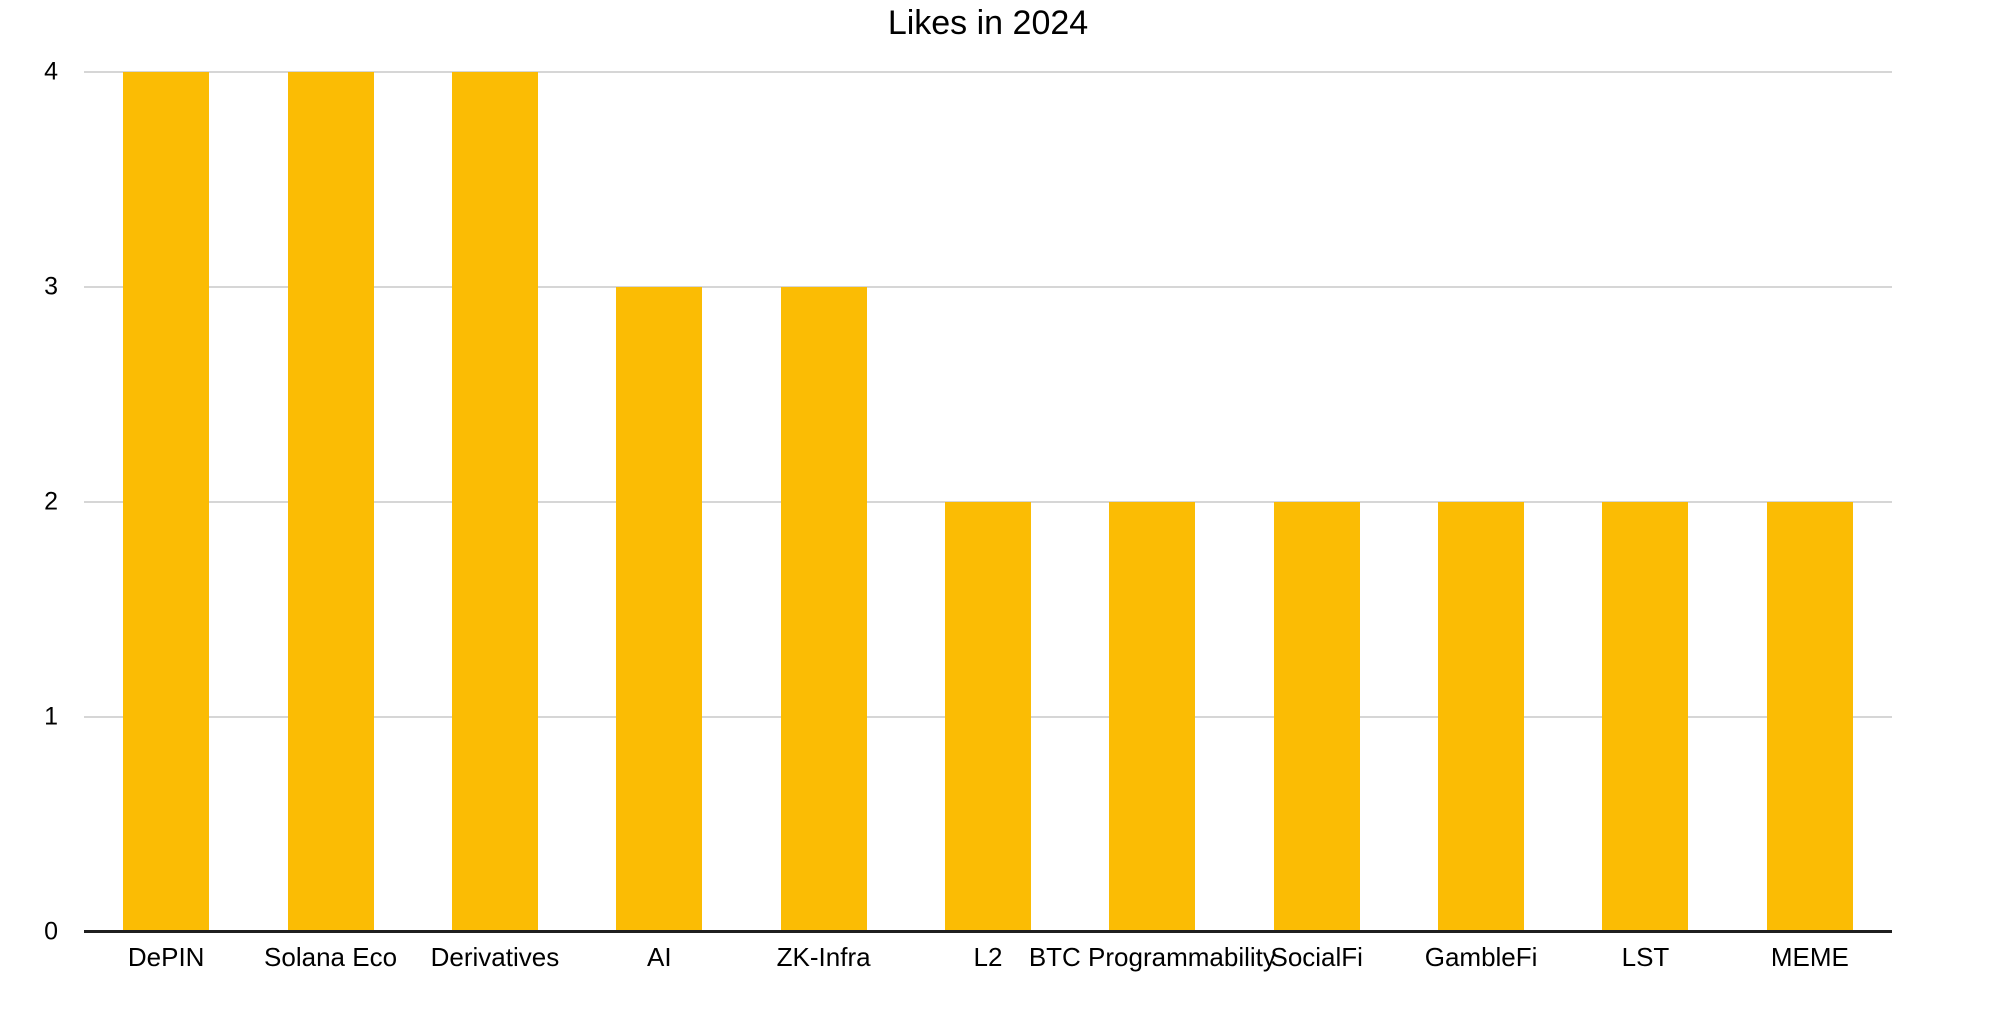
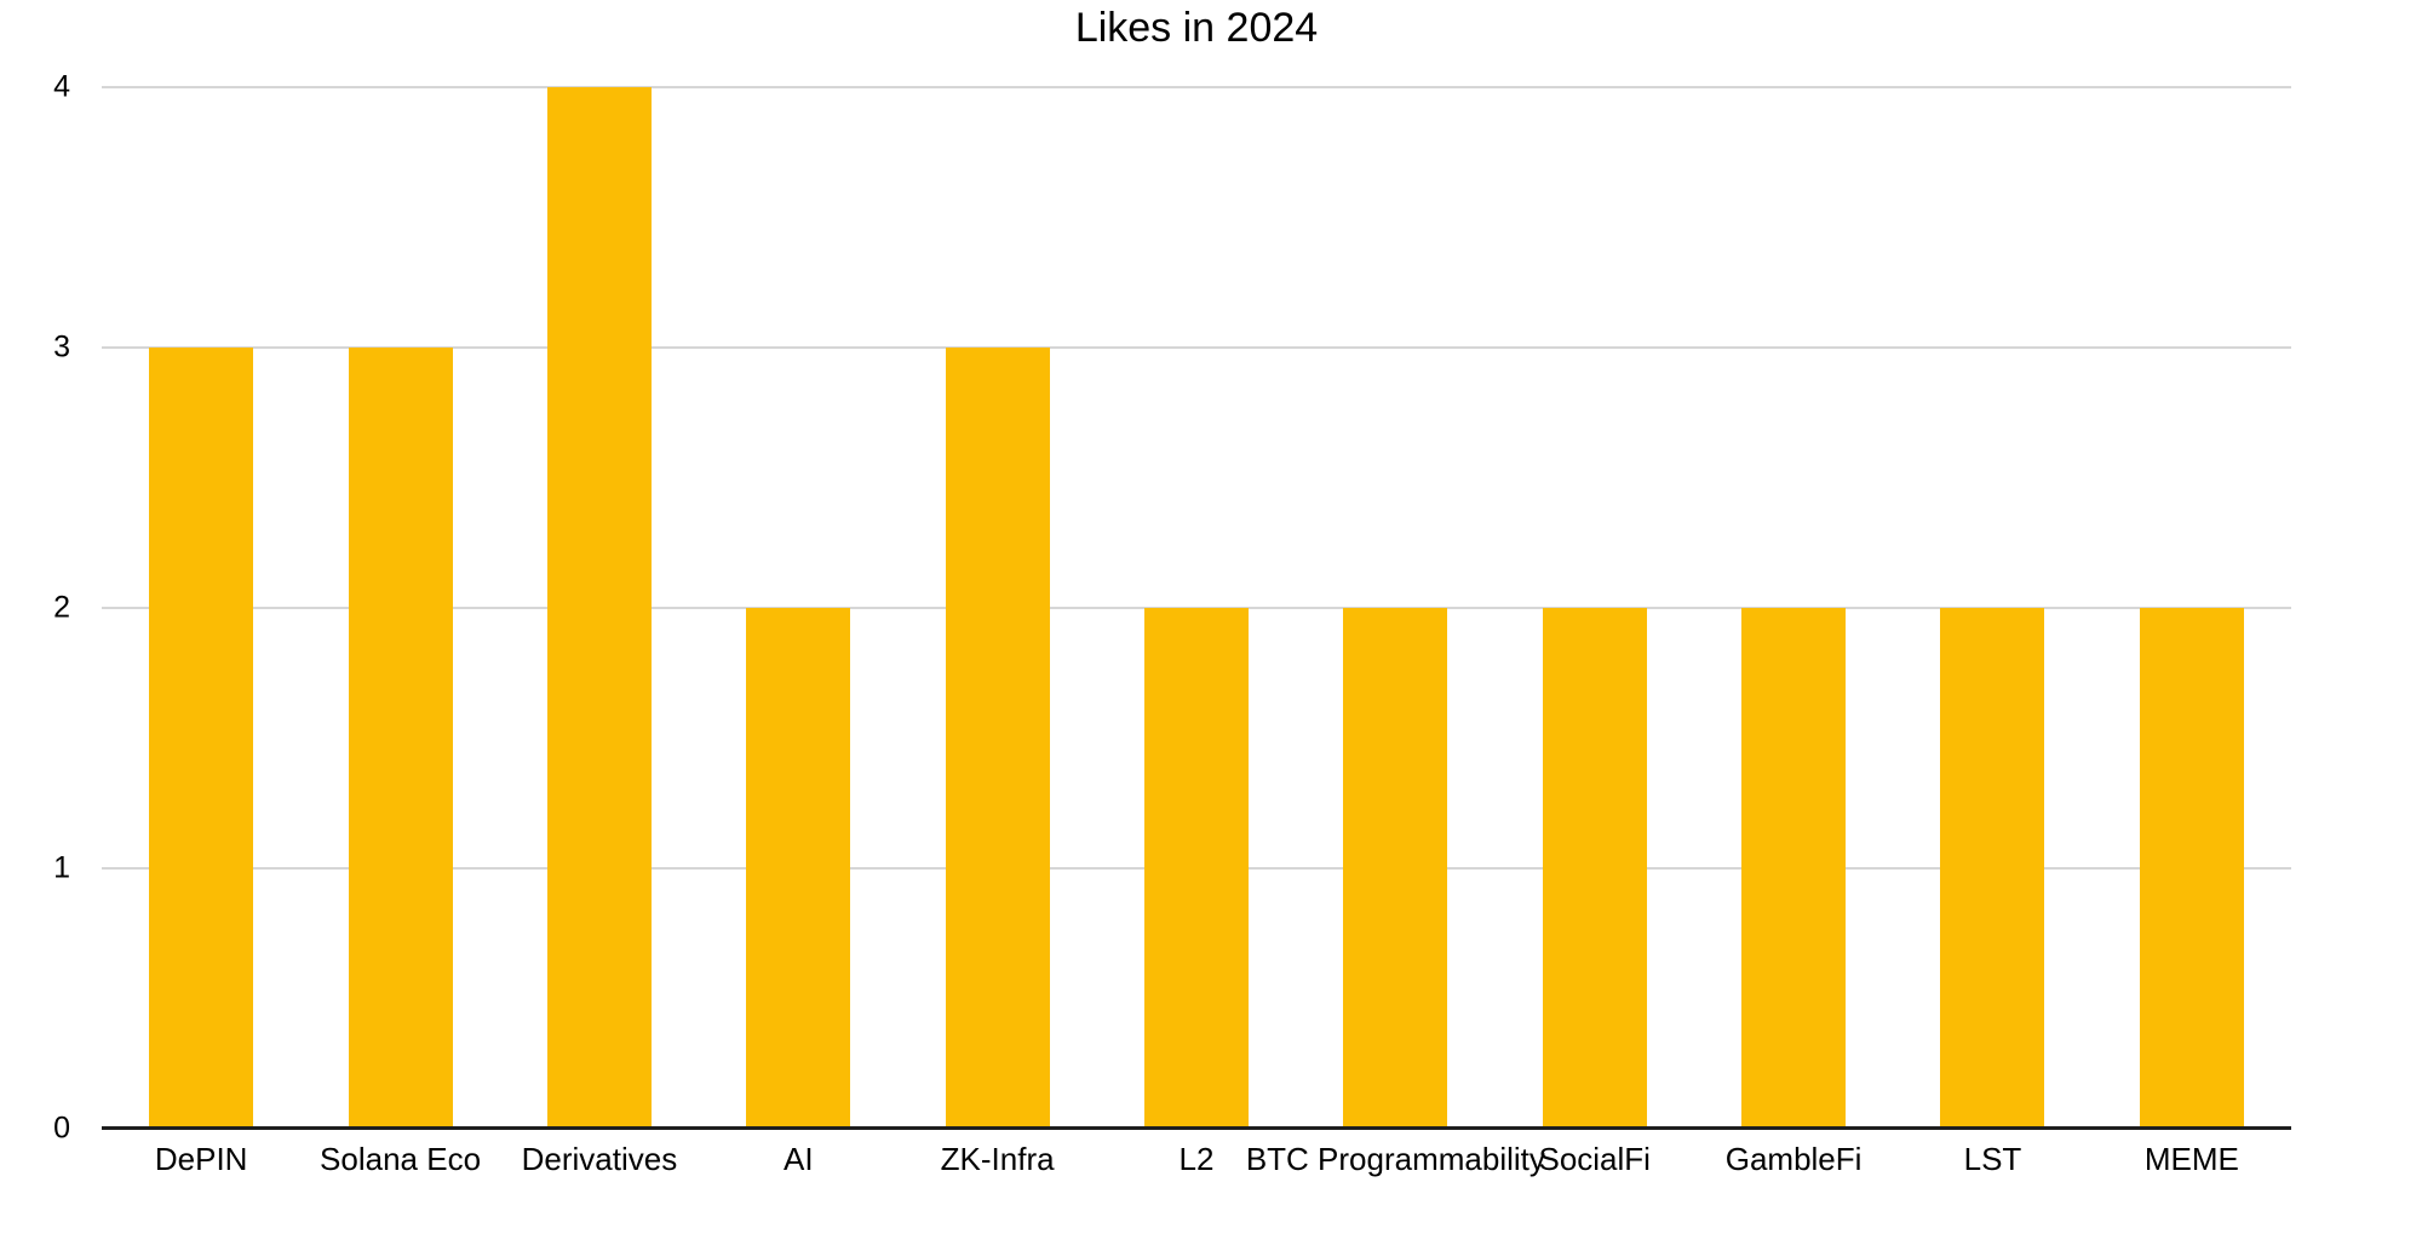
DePIN: 4 -> 3
Solana Eco: 4 -> 3
AI: 3 -> 2
